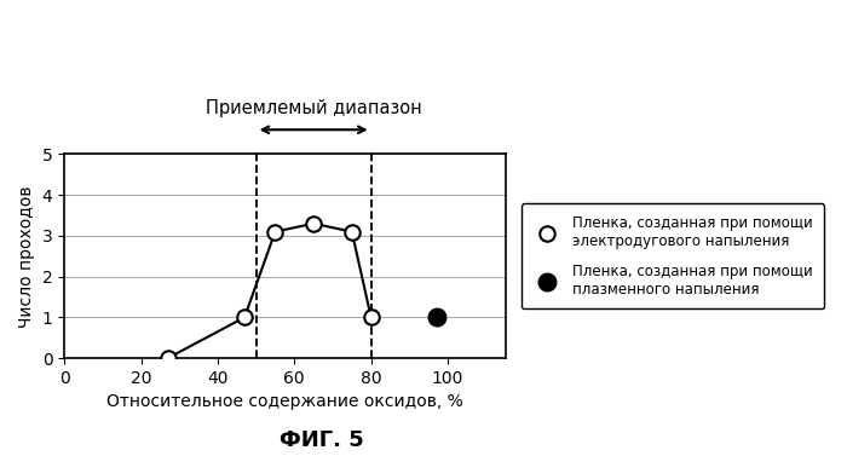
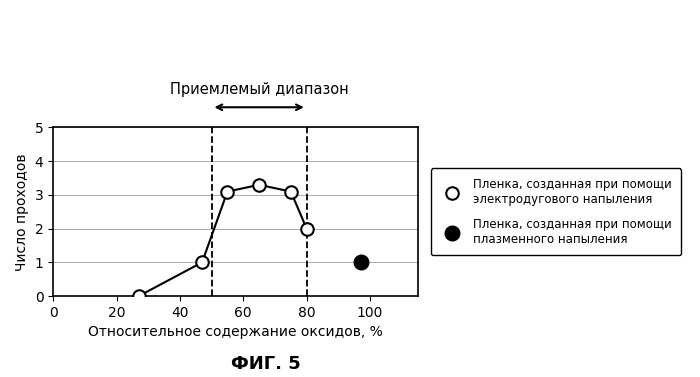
80: 1.0 -> 2.0
